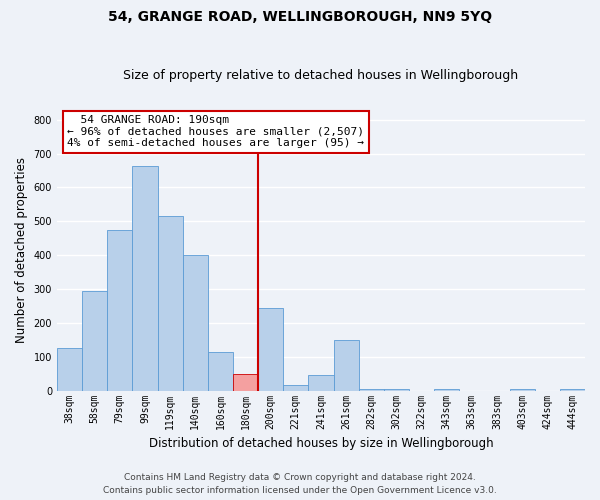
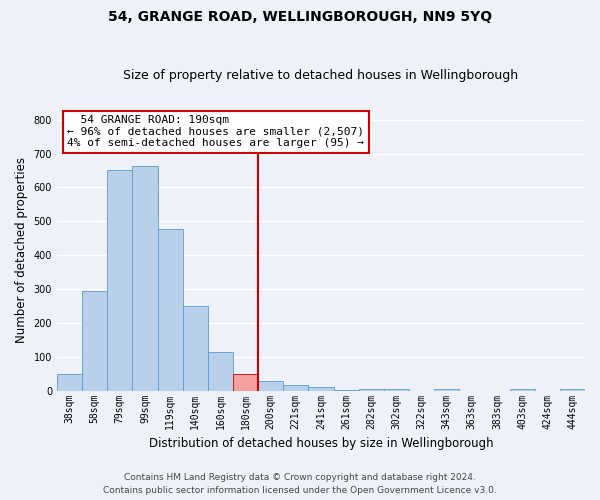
38sqm: 125 -> 48
79sqm: 475 -> 651
119sqm: 515 -> 478
140sqm: 400 -> 251
200sqm: 245 -> 28
241sqm: 45 -> 10
261sqm: 150 -> 2
